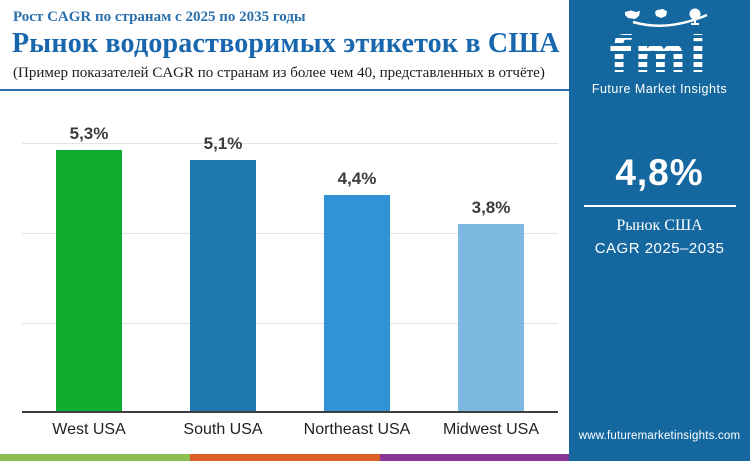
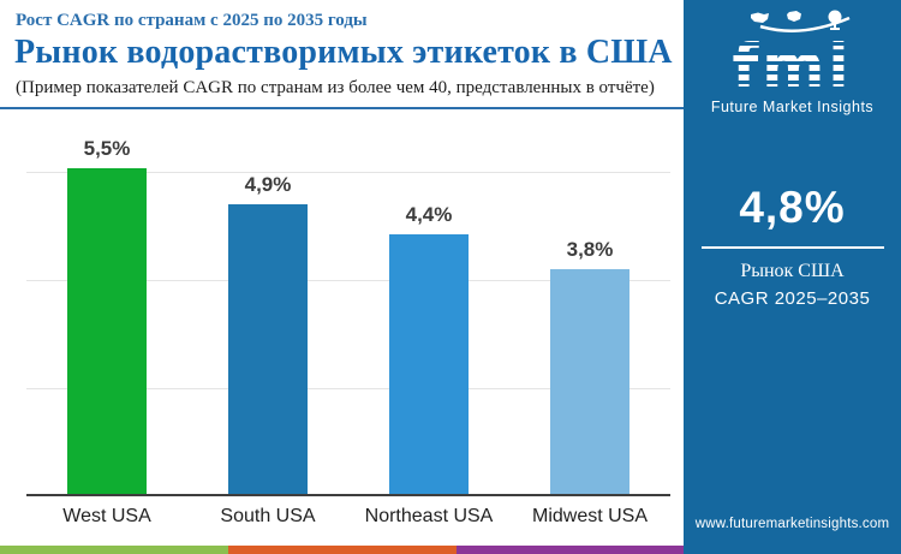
West USA: 5,3% -> 5,5%
South USA: 5,1% -> 4,9%
